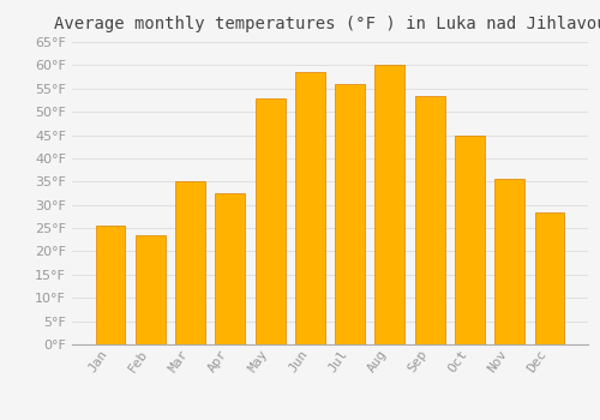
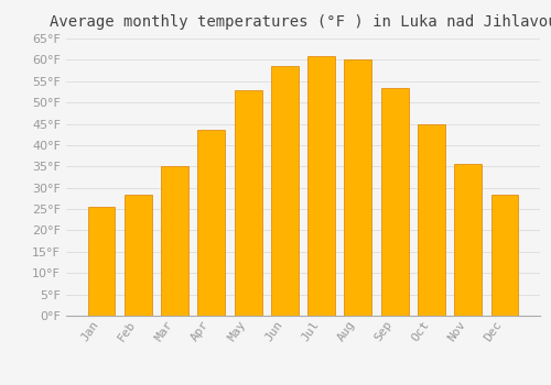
Feb: 23.5°F -> 28.5°F
Apr: 32.5°F -> 43.5°F
Jul: 56.0°F -> 61.0°F
